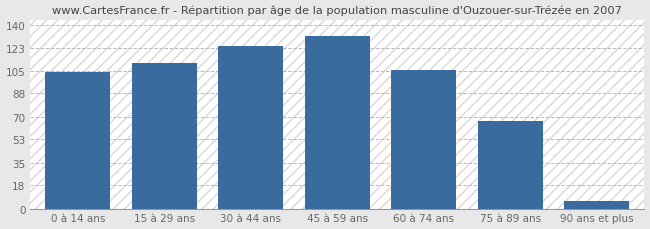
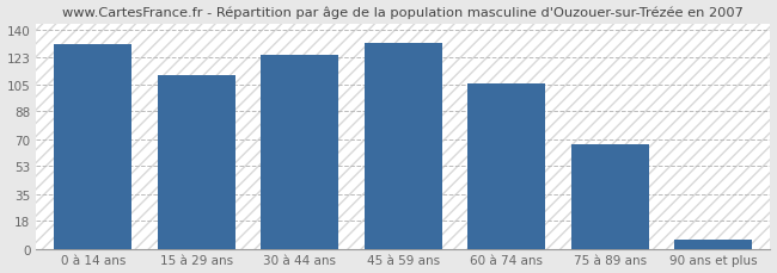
0 à 14 ans: 104 -> 131
